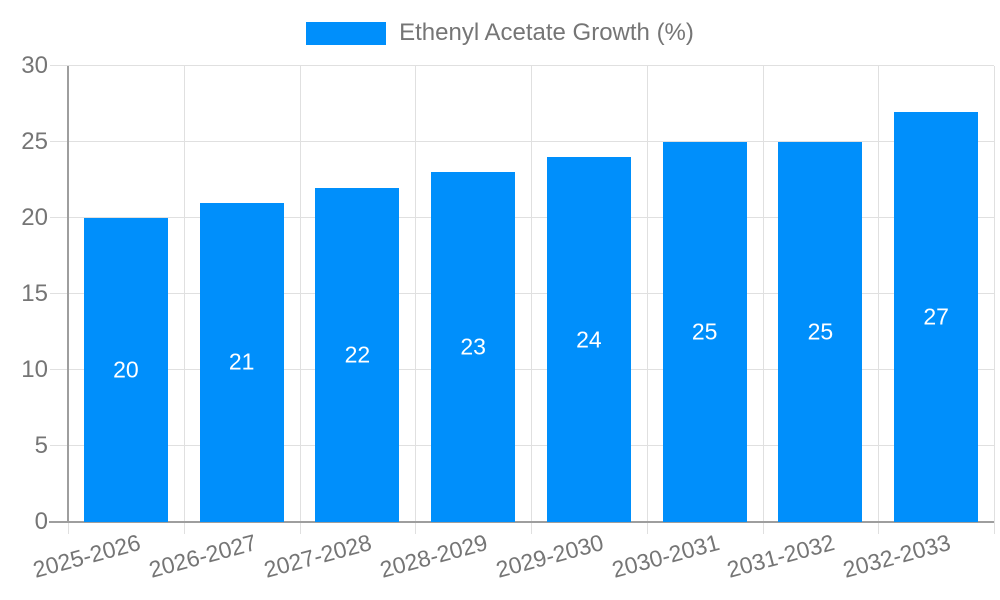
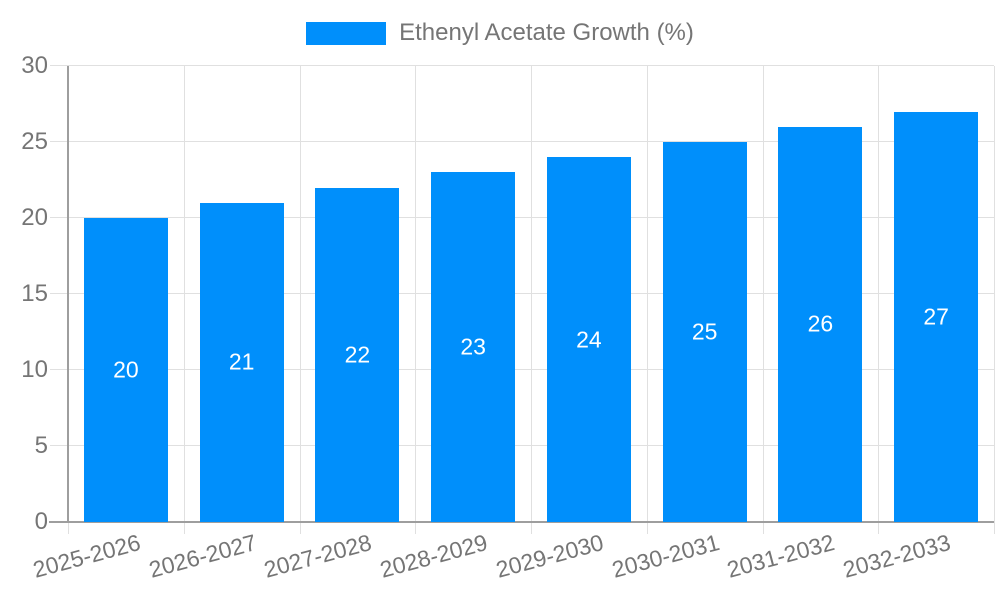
2031-2032: 25 -> 26
